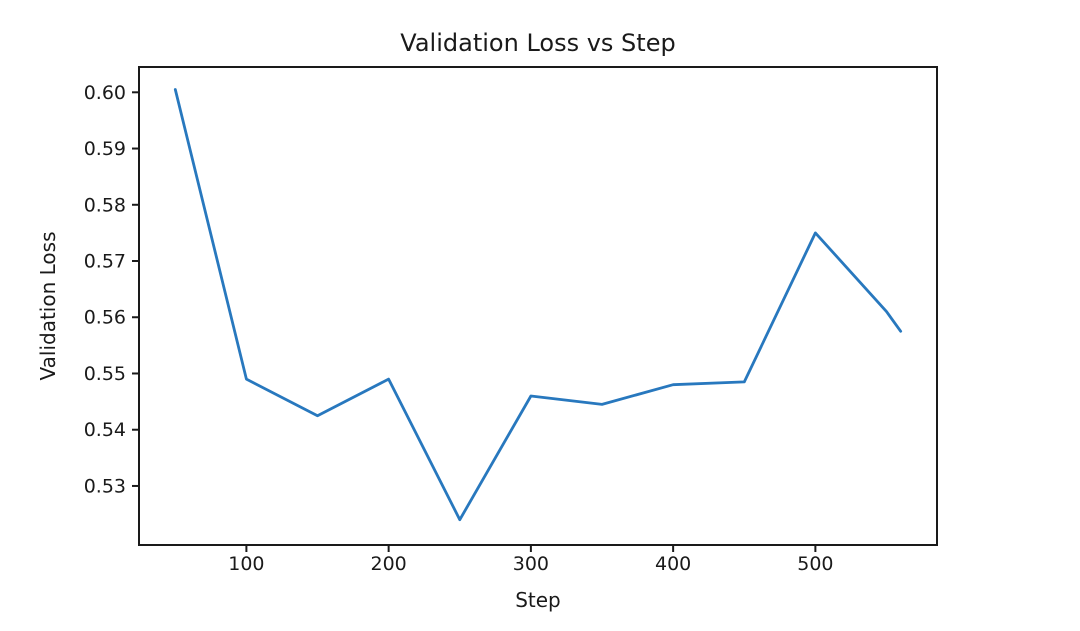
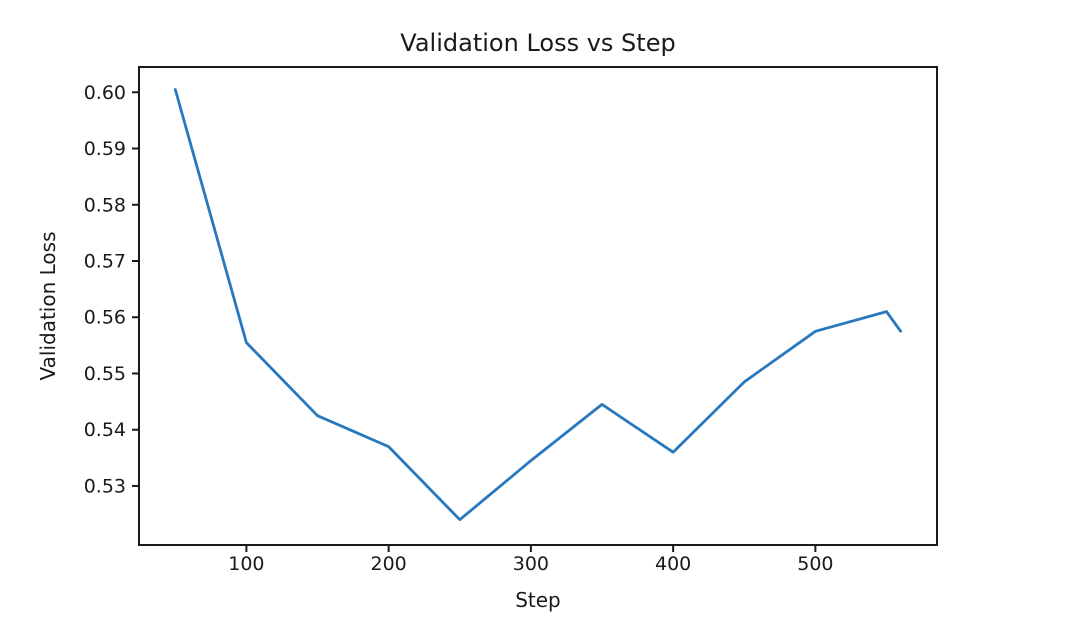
100: 0.549 -> 0.555
200: 0.549 -> 0.537
300: 0.546 -> 0.534
400: 0.548 -> 0.536
500: 0.575 -> 0.557
